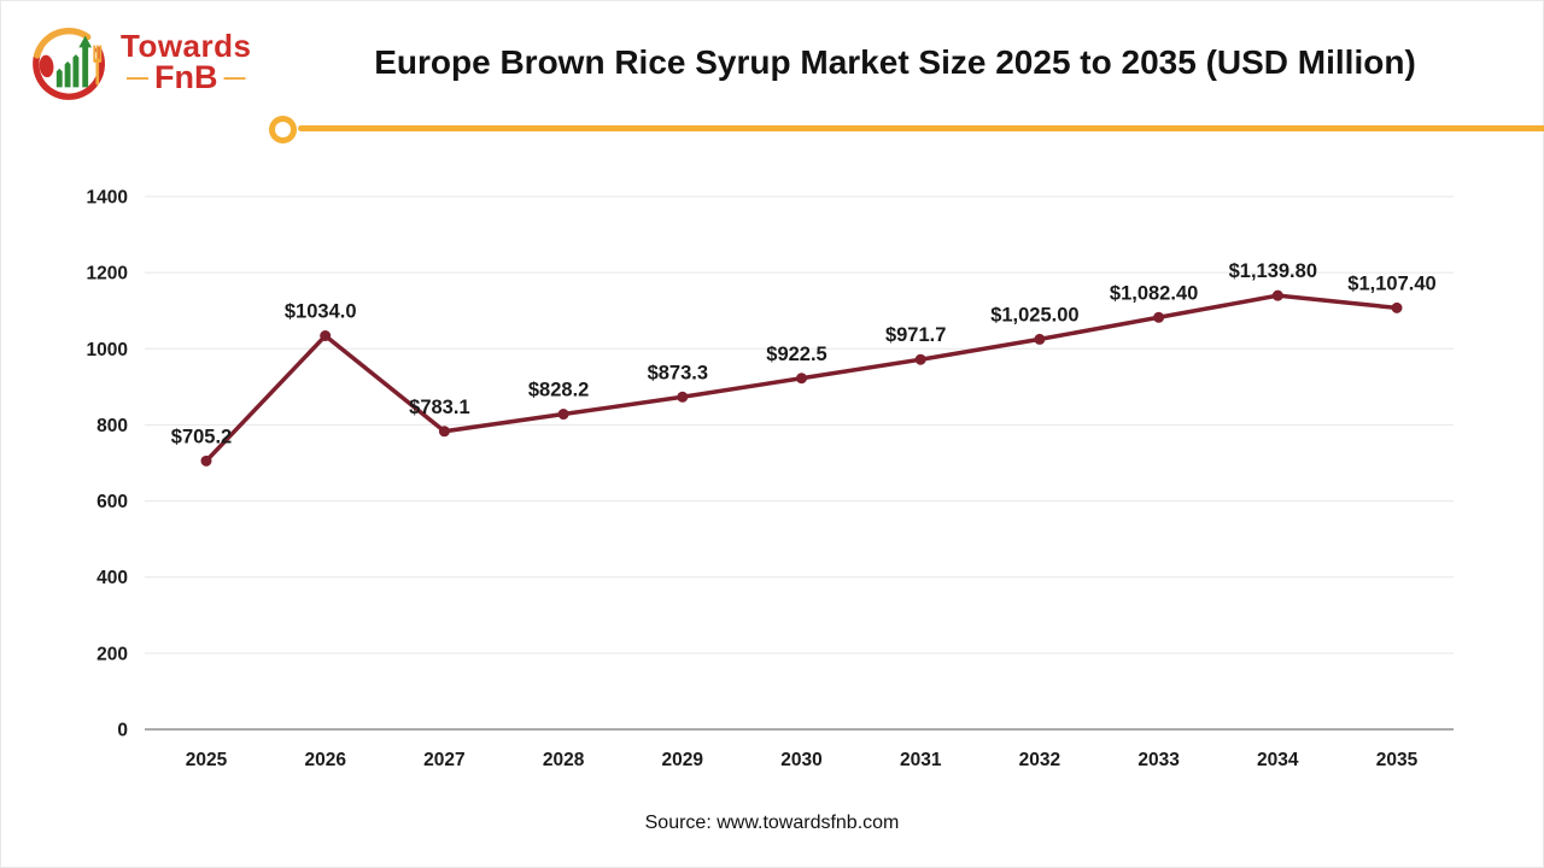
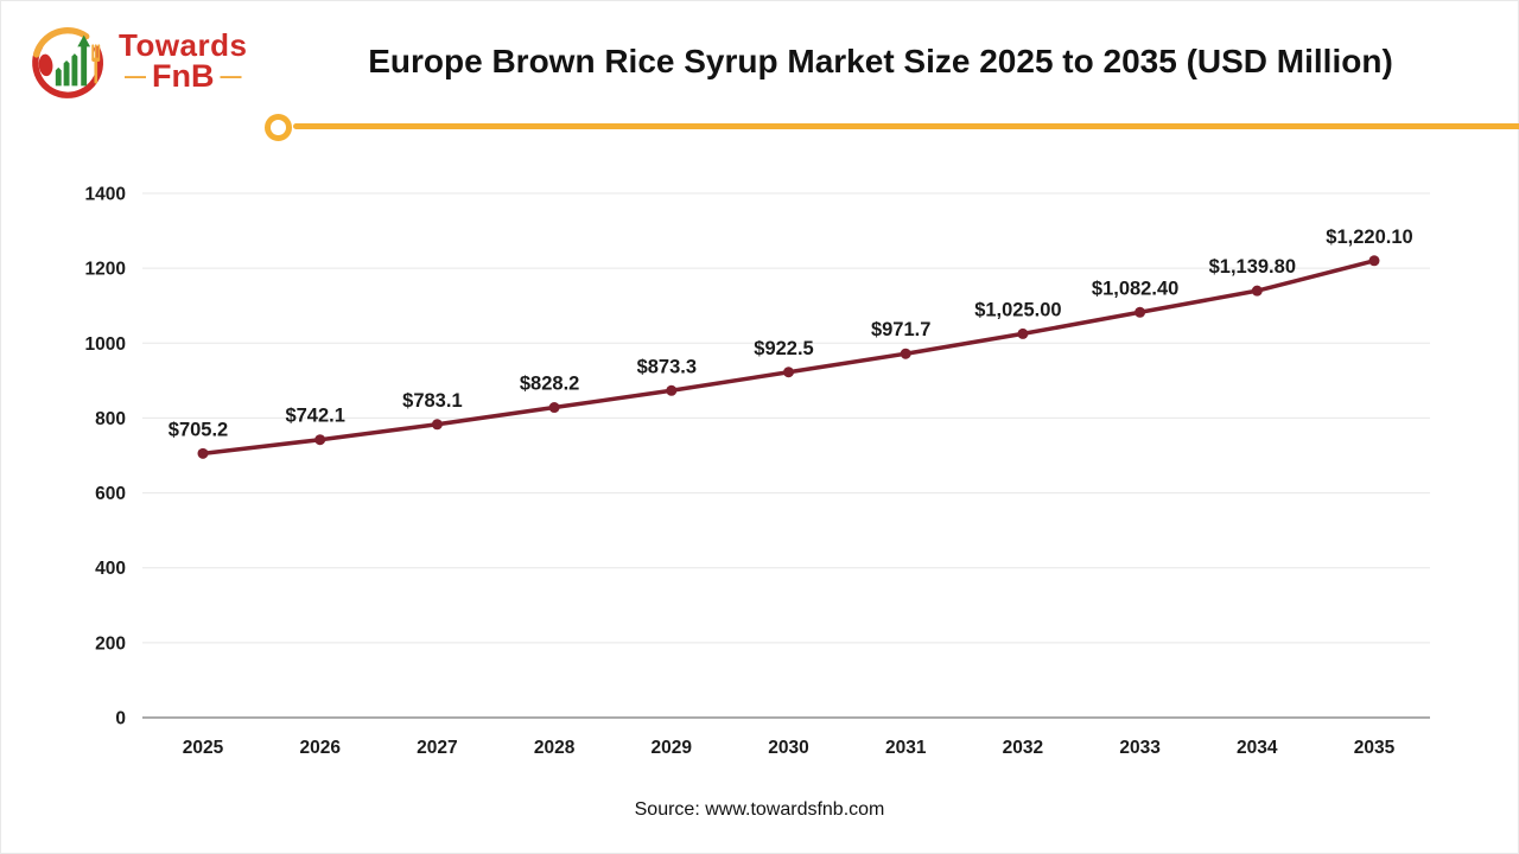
2026: $1034.0 -> $742.1
2035: $1,107.40 -> $1,220.10
